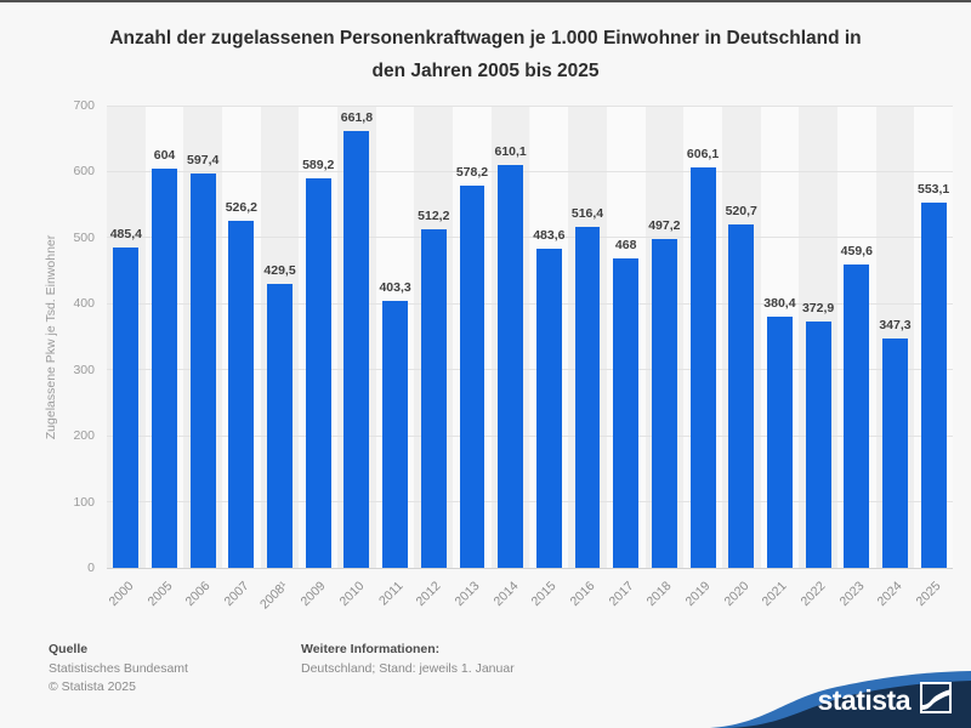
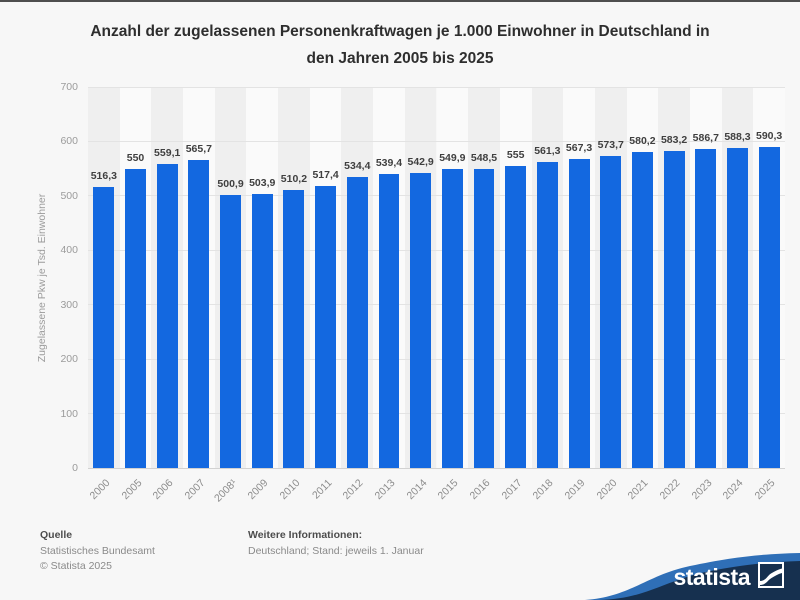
2000: 485,4 -> 516,3
2005: 604 -> 550
2006: 597,4 -> 559,1
2007: 526,2 -> 565,7
2008¹: 429,5 -> 500,9
2009: 589,2 -> 503,9
2010: 661,8 -> 510,2
2011: 403,3 -> 517,4
2012: 512,2 -> 534,4
2013: 578,2 -> 539,4
2014: 610,1 -> 542,9
2015: 483,6 -> 549,9
2016: 516,4 -> 548,5
2017: 468 -> 555
2018: 497,2 -> 561,3
2019: 606,1 -> 567,3
2020: 520,7 -> 573,7
2021: 380,4 -> 580,2
2022: 372,9 -> 583,2
2023: 459,6 -> 586,7
2024: 347,3 -> 588,3
2025: 553,1 -> 590,3
